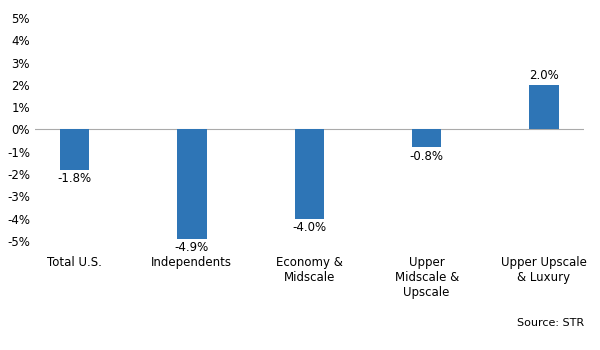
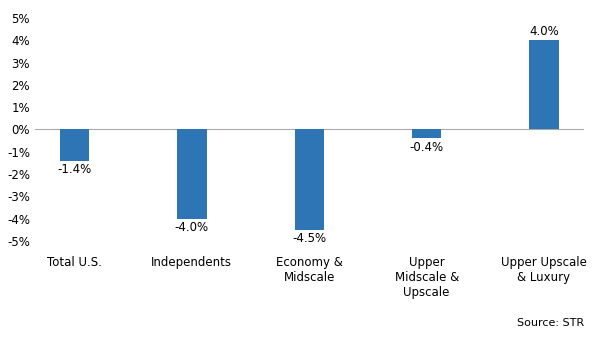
Total U.S.: -1.8% -> -1.4%
Independents: -4.9% -> -4.0%
Economy & Midscale: -4.0% -> -4.5%
Upper Midscale & Upscale: -0.8% -> -0.4%
Upper Upscale & Luxury: 2.0% -> 4.0%
